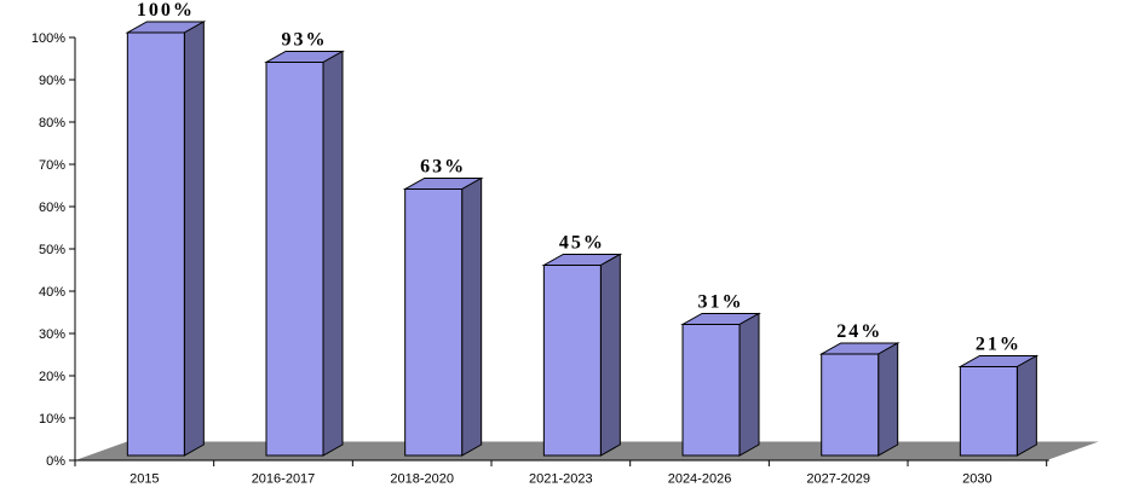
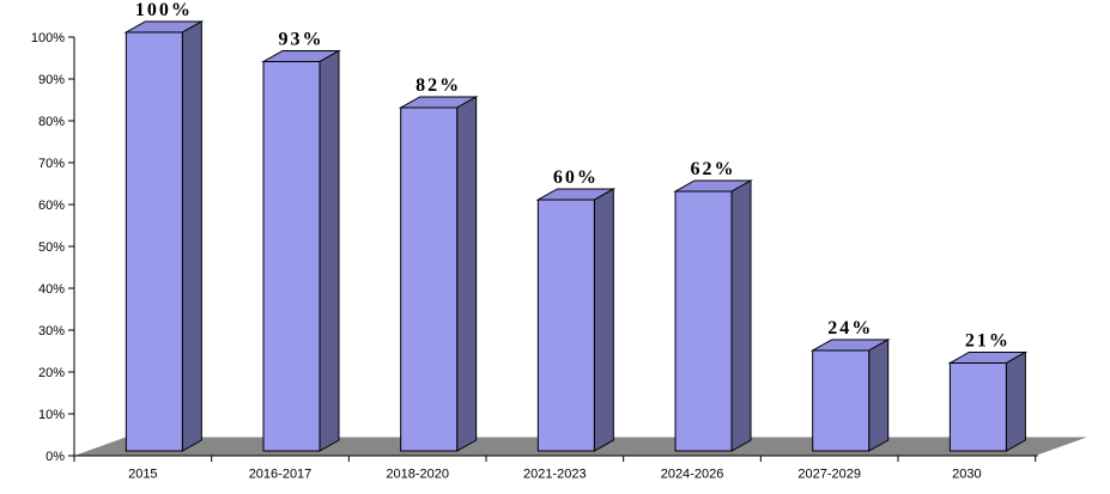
2018-2020: 63% -> 82%
2021-2023: 45% -> 60%
2024-2026: 31% -> 62%
